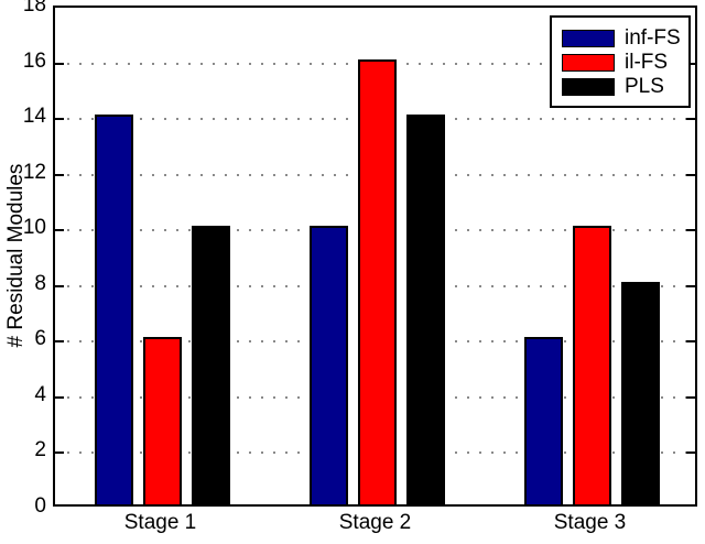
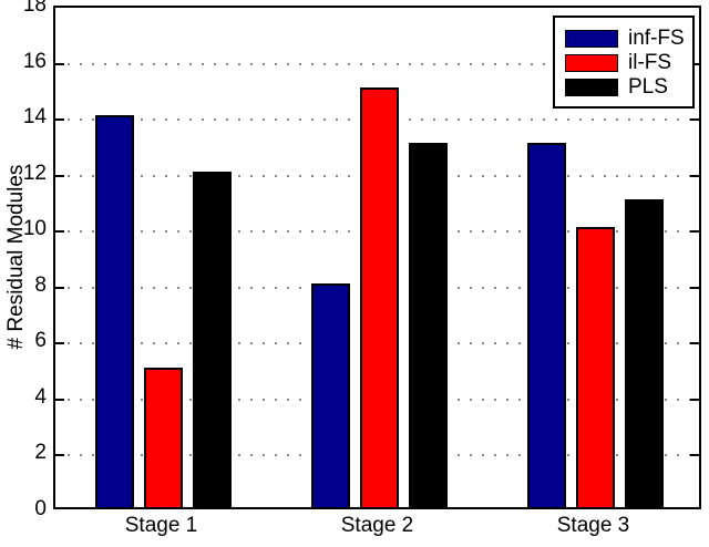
il-FS/Stage 1: 6 -> 5
PLS/Stage 1: 10 -> 12
inf-FS/Stage 2: 10 -> 8
il-FS/Stage 2: 16 -> 15
PLS/Stage 2: 14 -> 13
inf-FS/Stage 3: 6 -> 13
PLS/Stage 3: 8 -> 11
